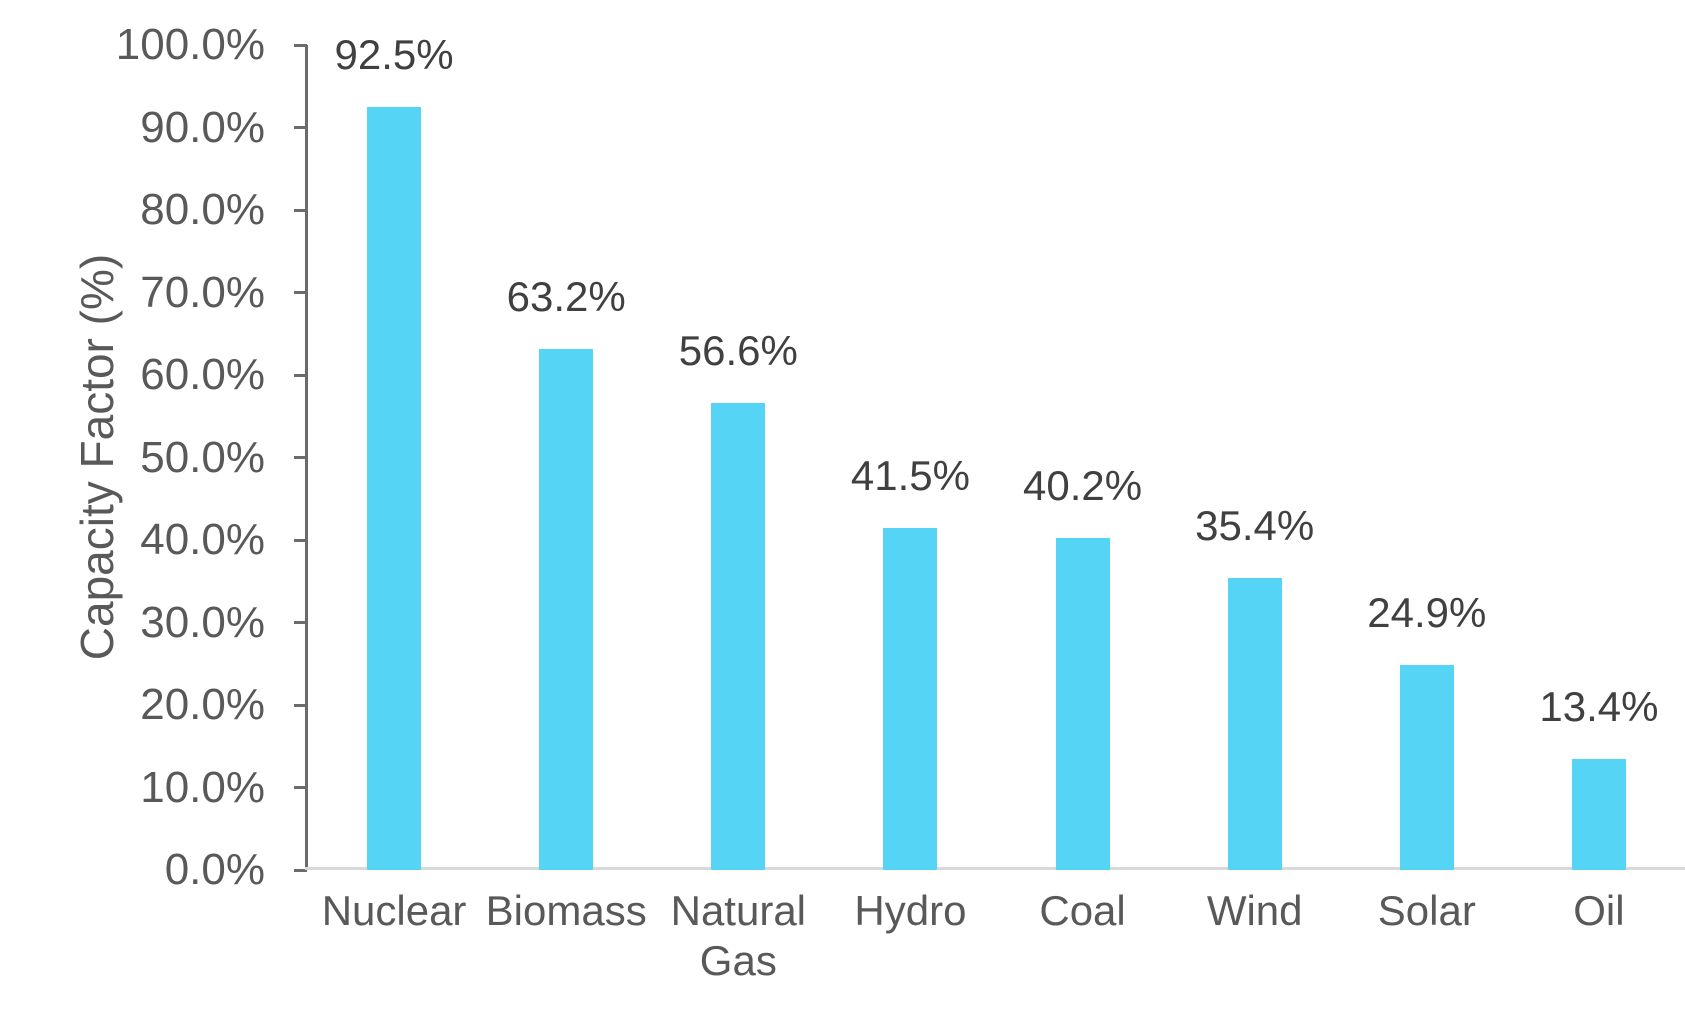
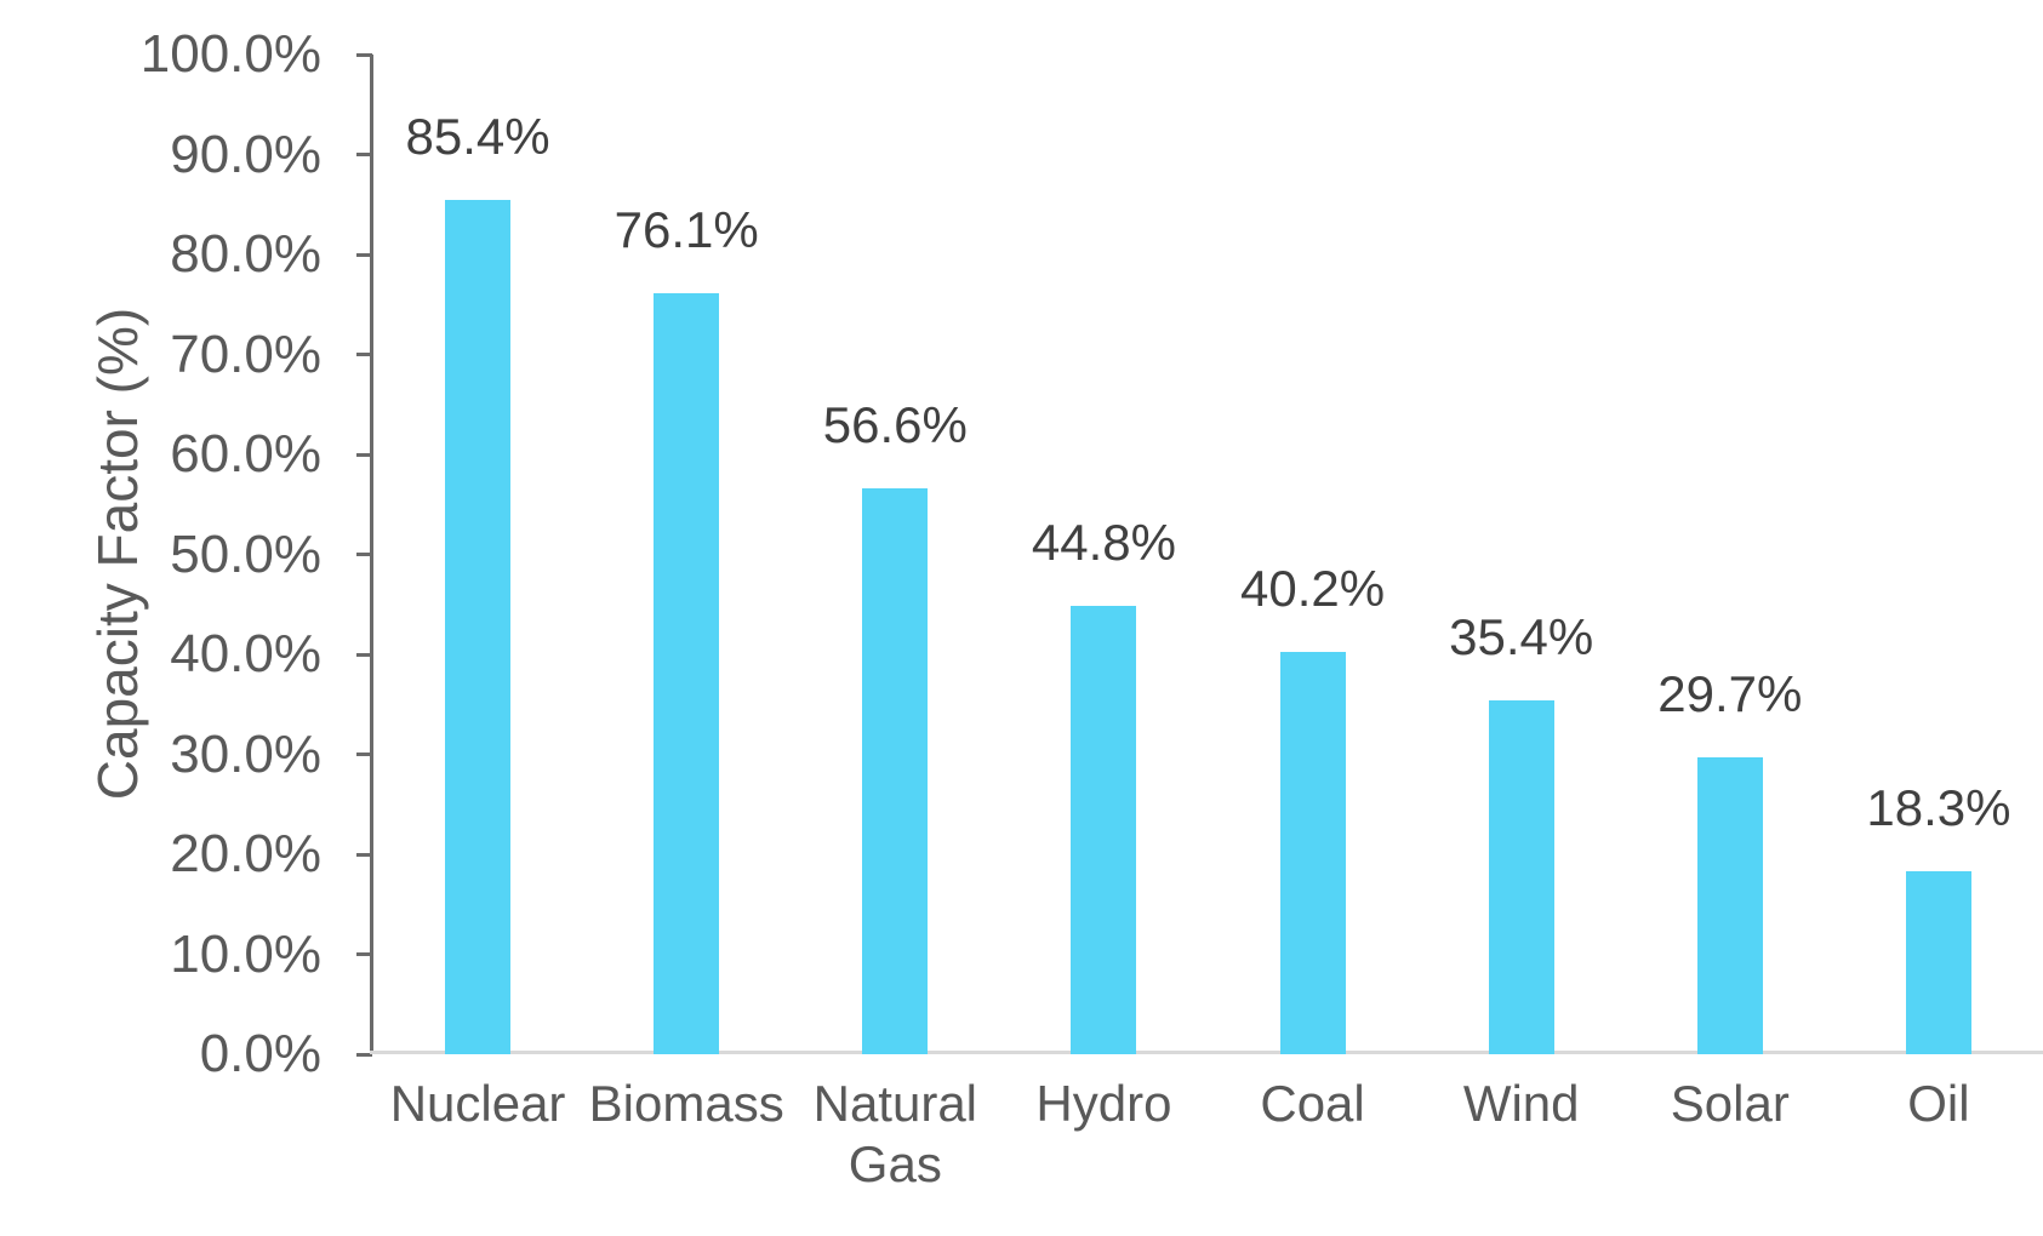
Nuclear: 92.5% -> 85.4%
Biomass: 63.2% -> 76.1%
Hydro: 41.5% -> 44.8%
Solar: 24.9% -> 29.7%
Oil: 13.4% -> 18.3%
